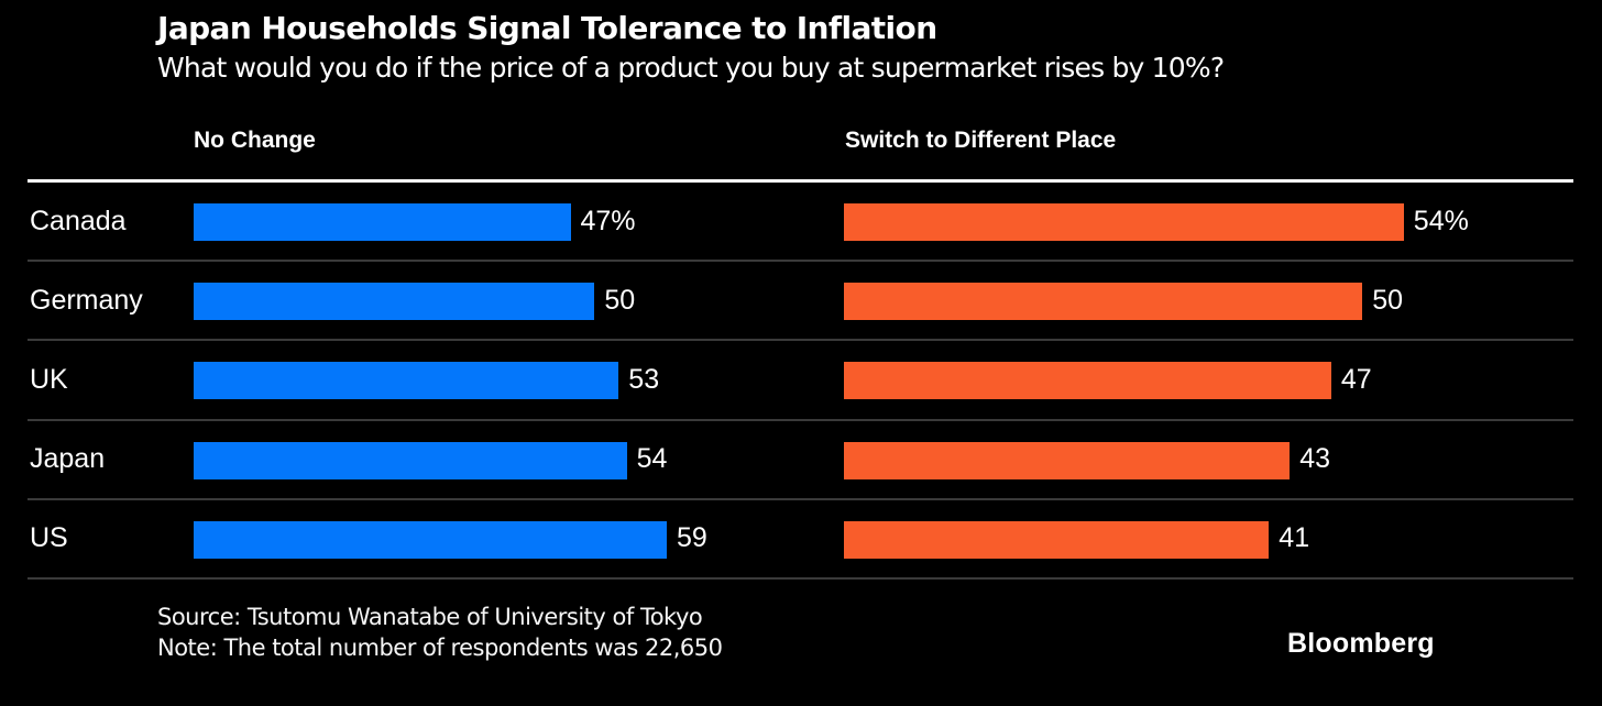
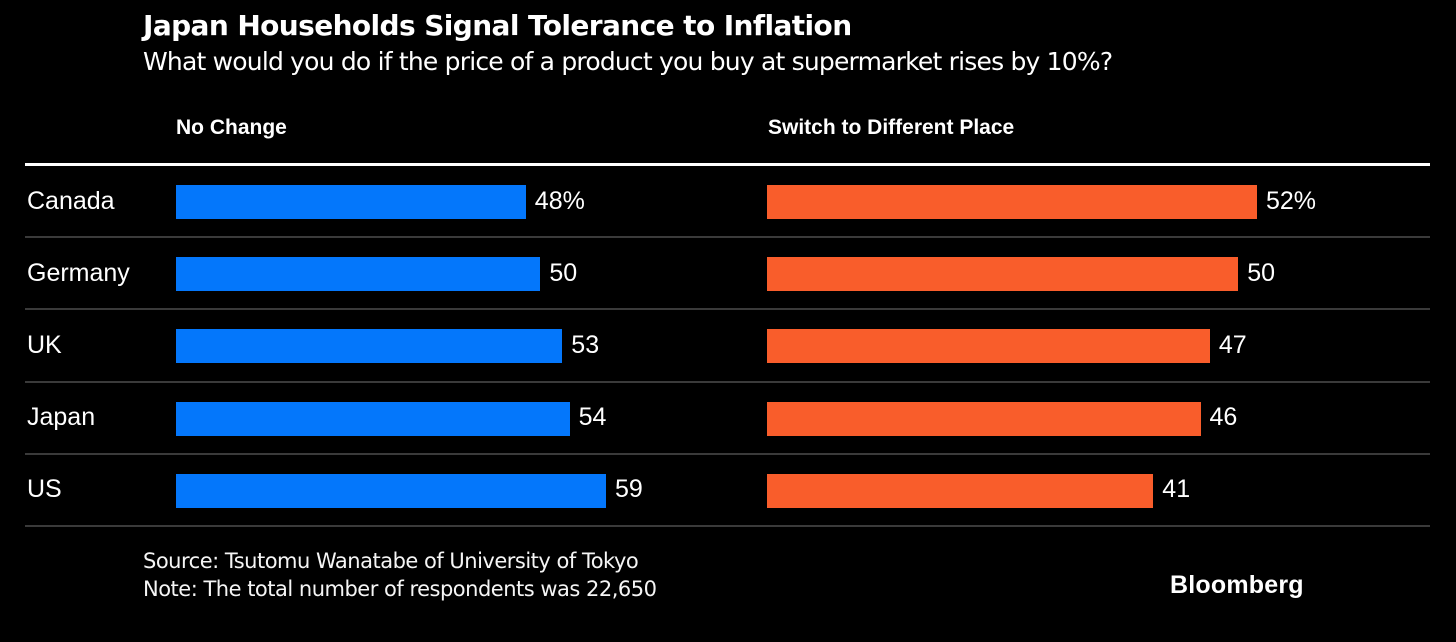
No Change/Canada: 47% -> 48%
Switch to Different Place/Canada: 54% -> 52%
Switch to Different Place/Japan: 43 -> 46
